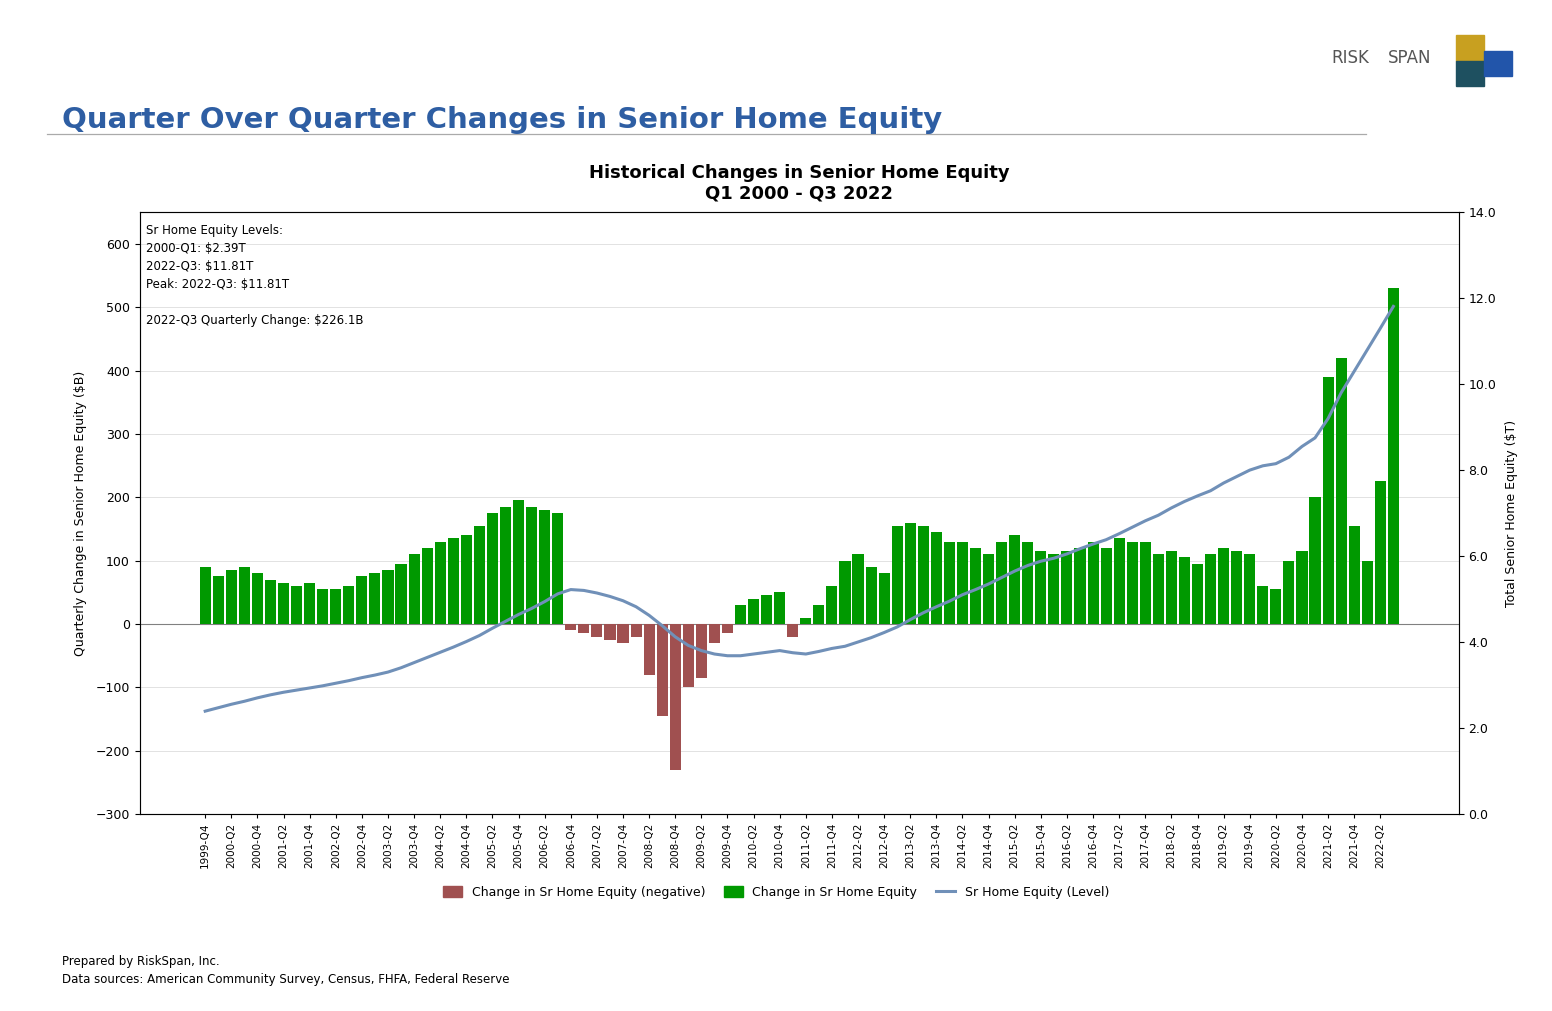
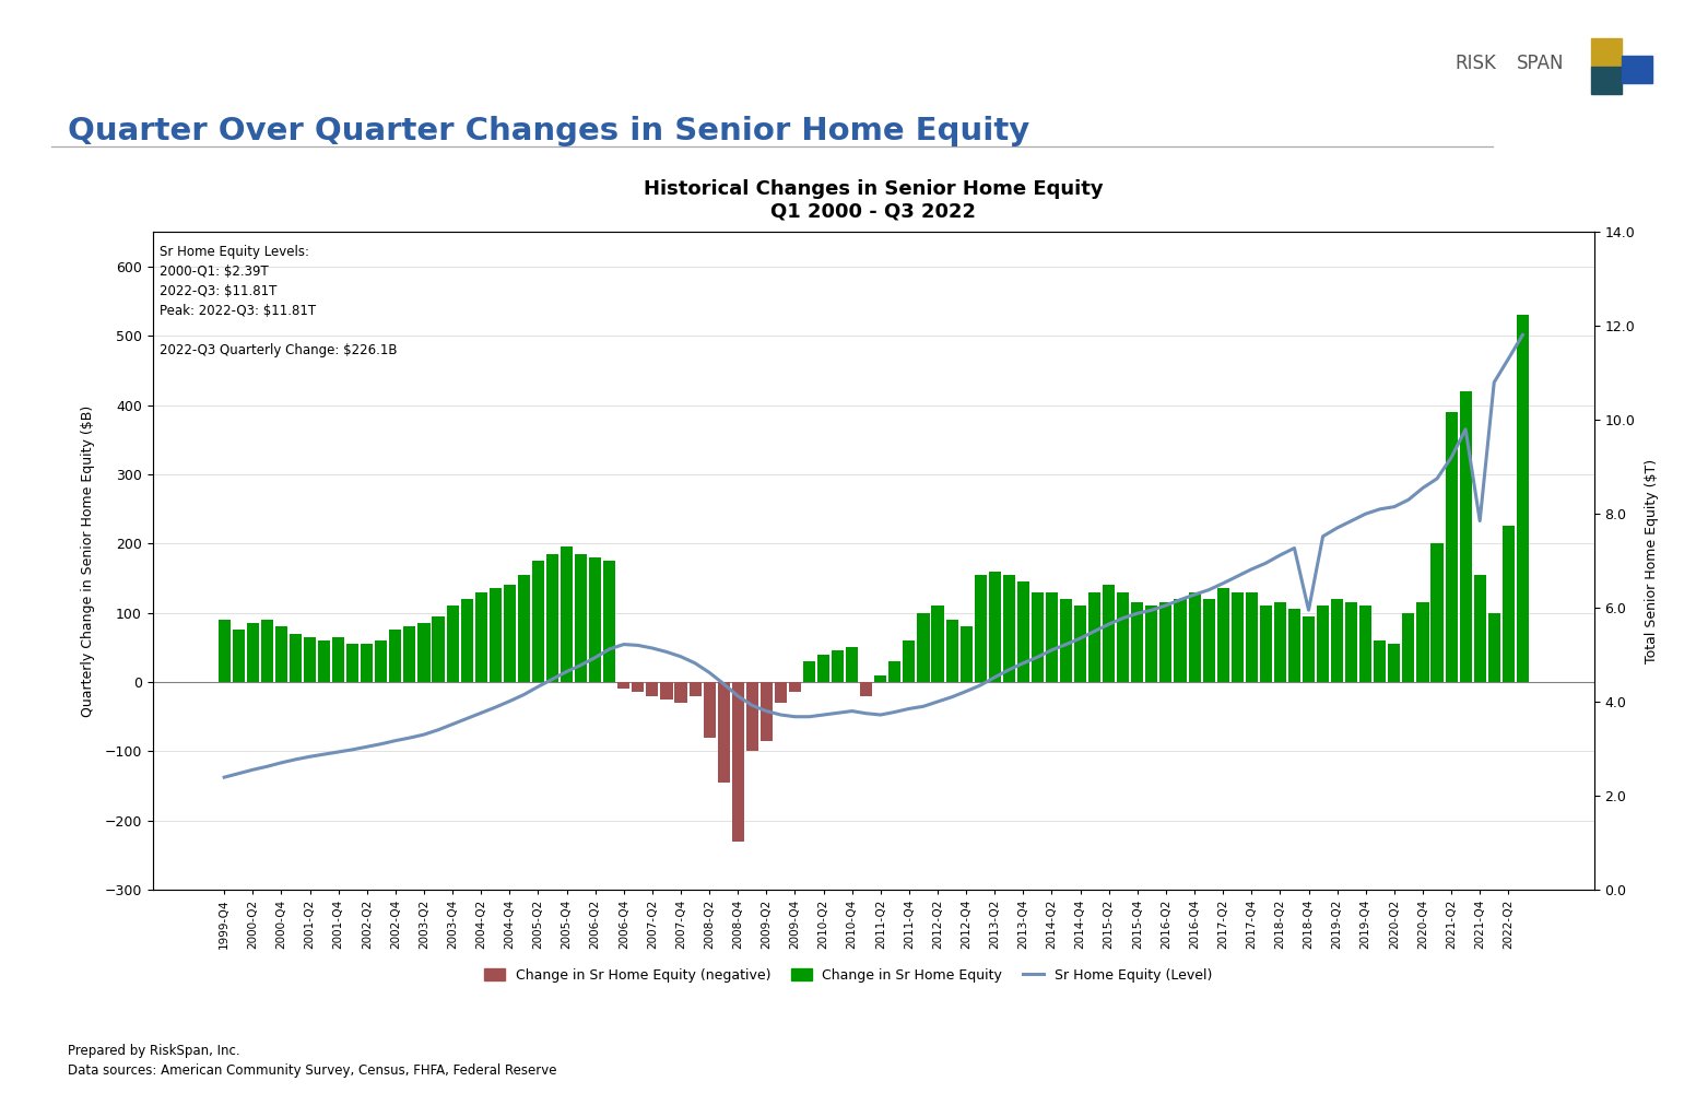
Sr Home Equity (Level)/2018-Q4: 7.40 -> 5.95
Sr Home Equity (Level)/2021-Q4: 10.30 -> 7.85
